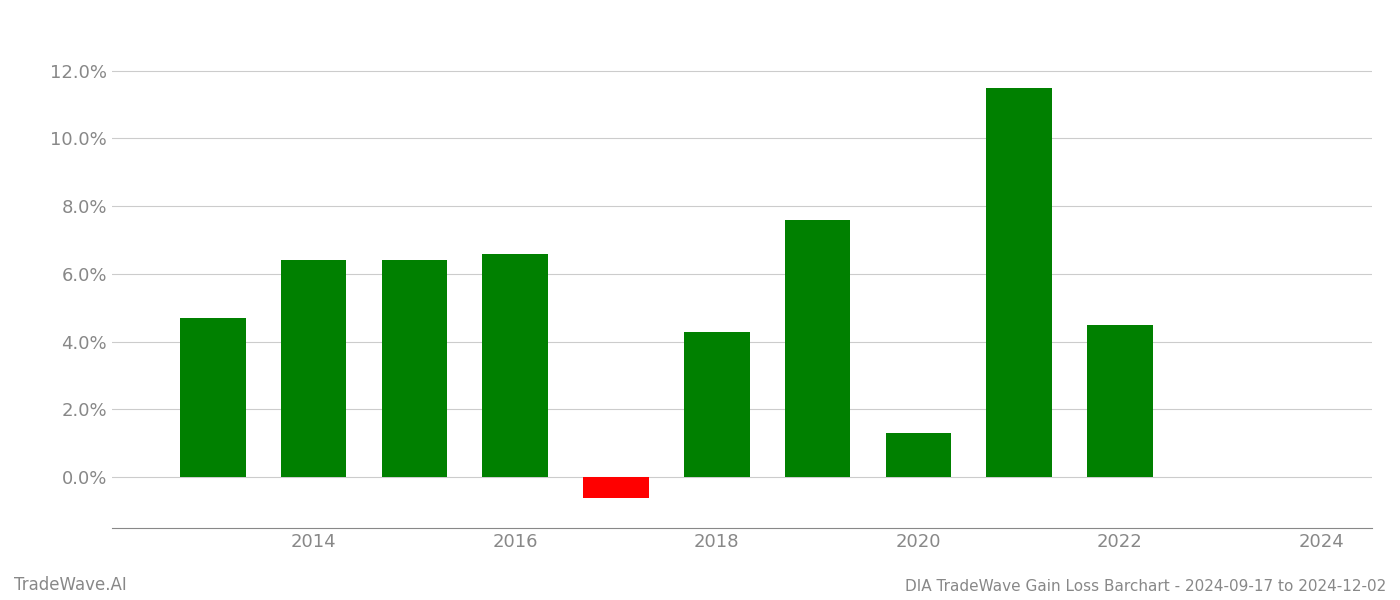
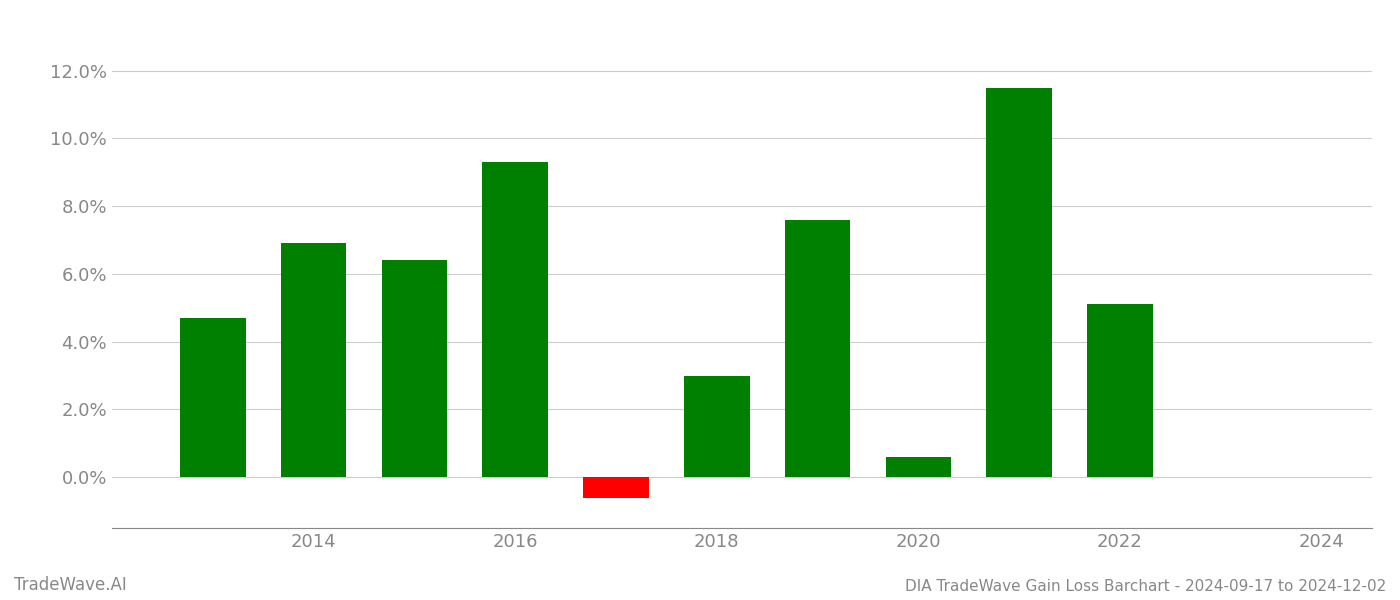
2014: 6.4% -> 6.9%
2016: 6.6% -> 9.3%
2018: 4.3% -> 3.0%
2020: 1.3% -> 0.6%
2022: 4.5% -> 5.1%
